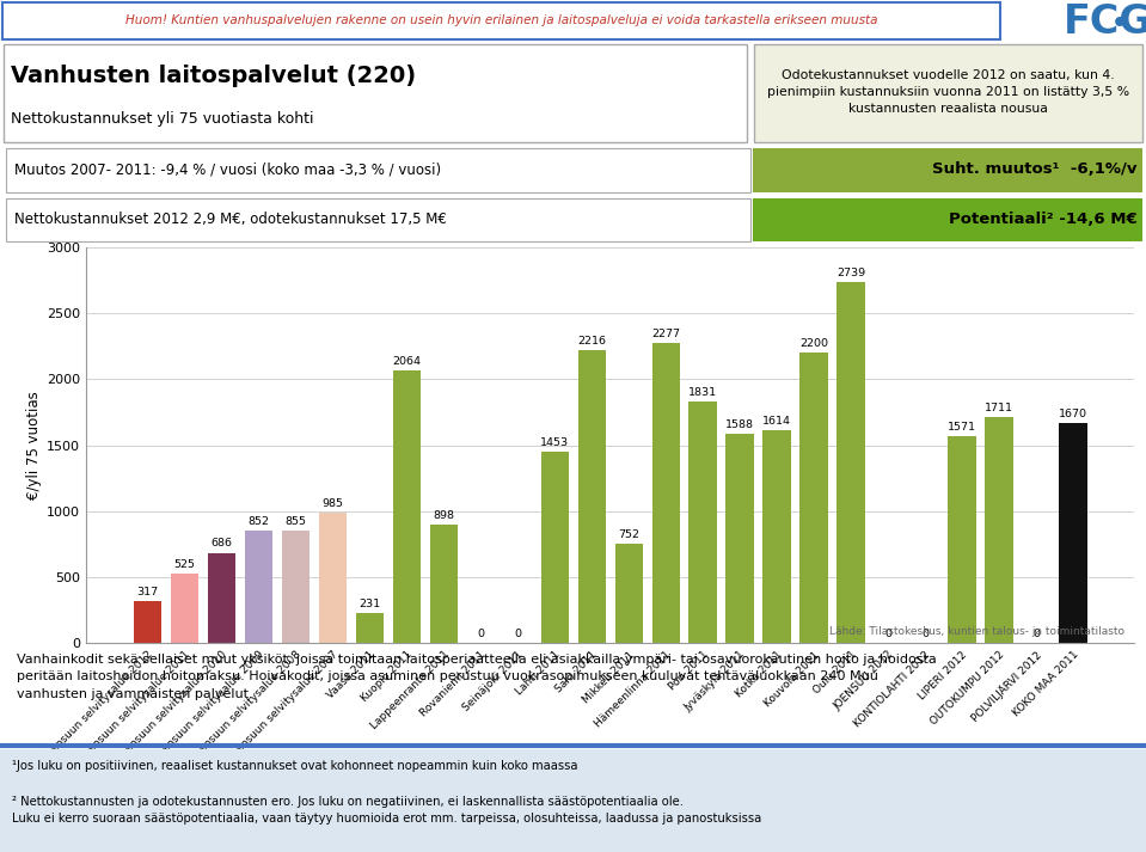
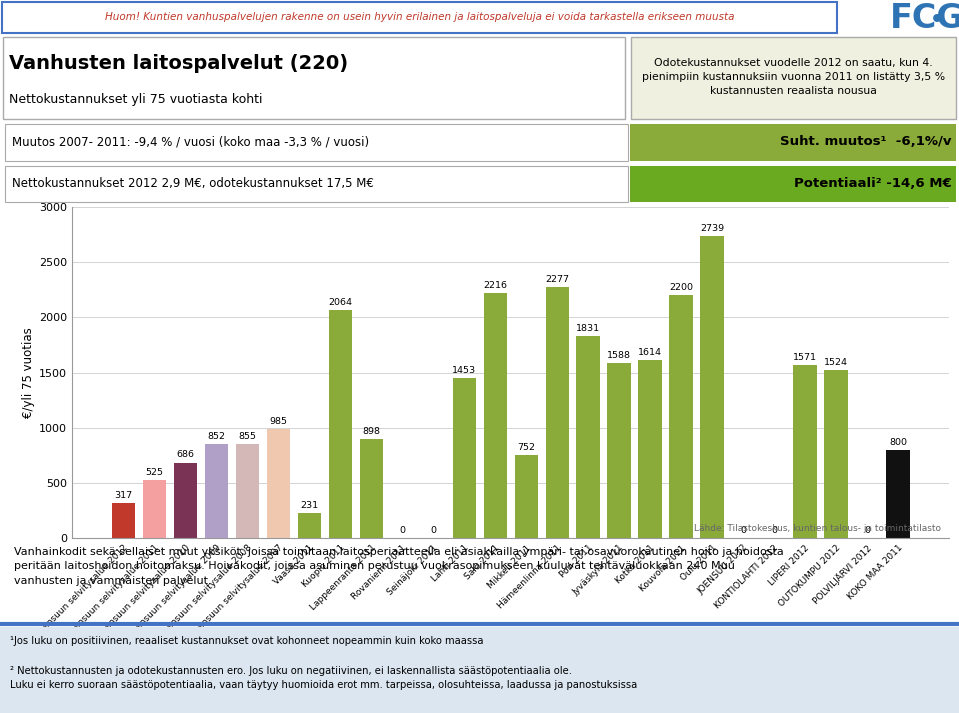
OUTOKUMPU 2012: 1711 -> 1524
KOKO MAA 2011: 1670 -> 800
